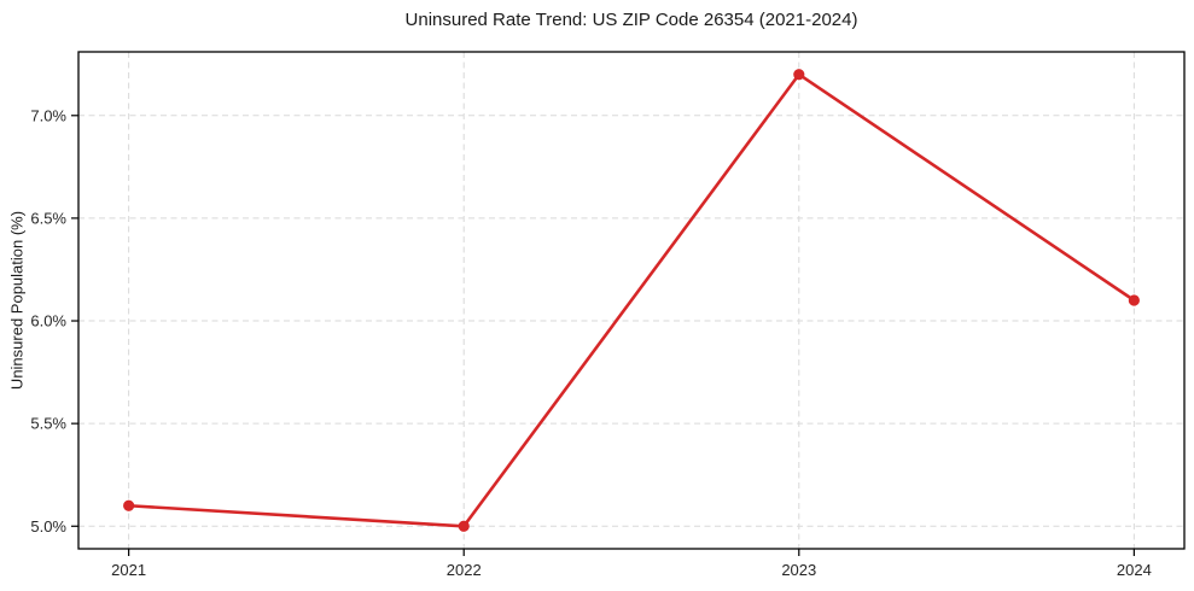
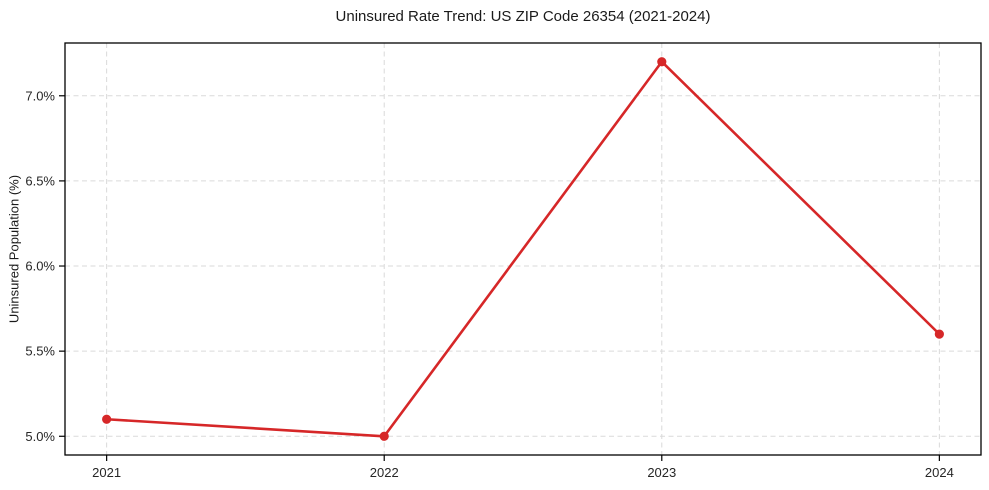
2024: 6.1% -> 5.6%
